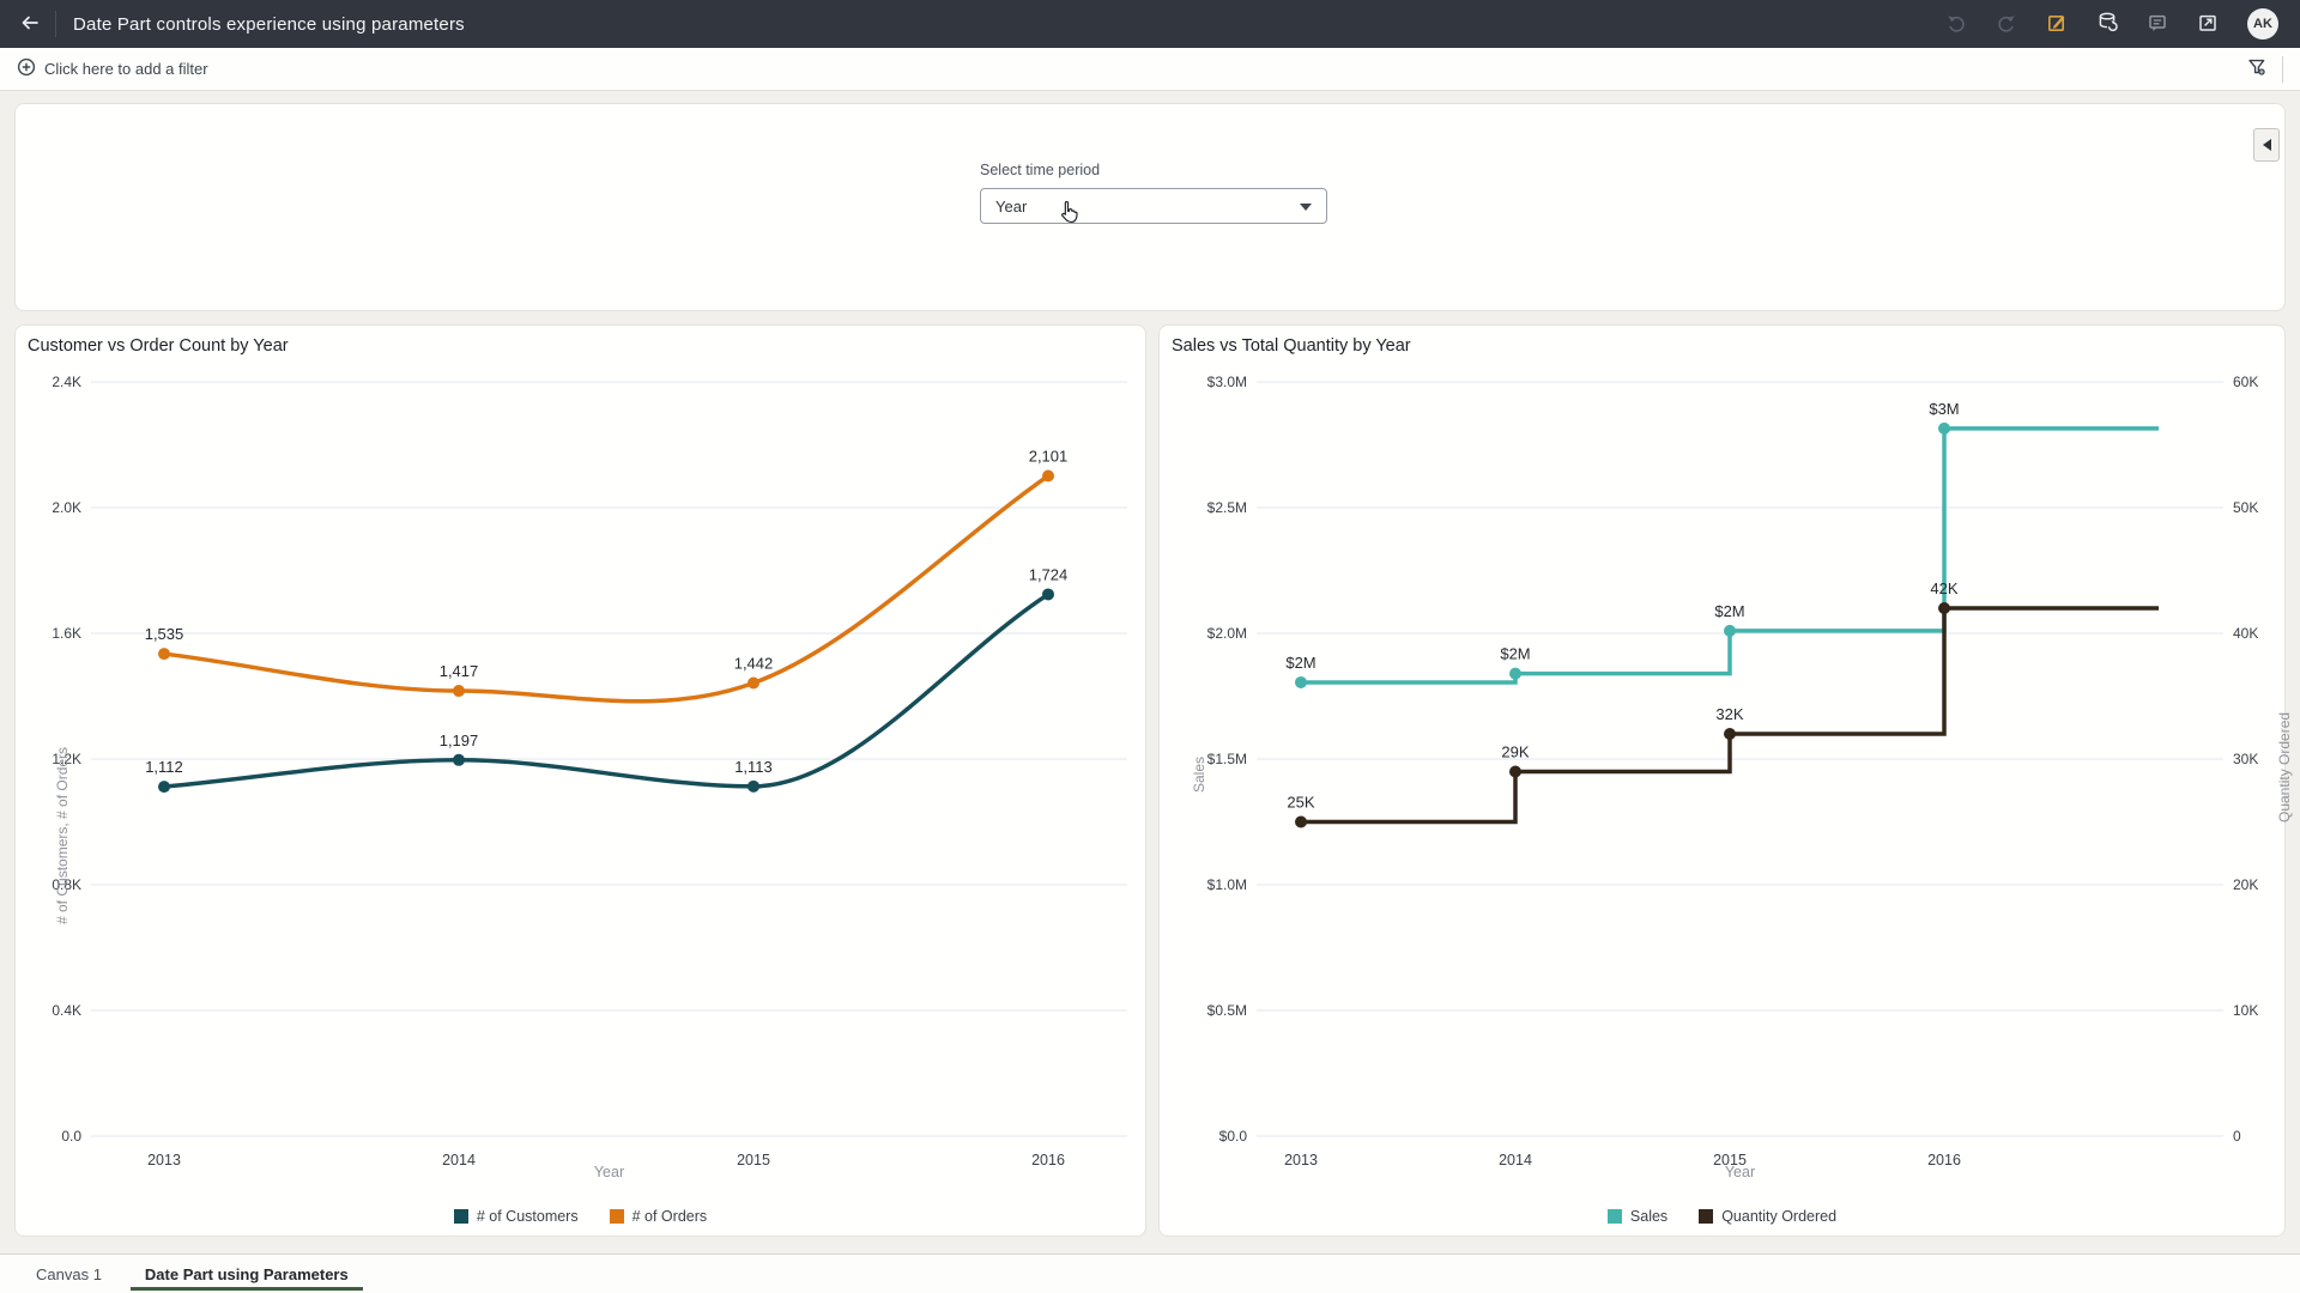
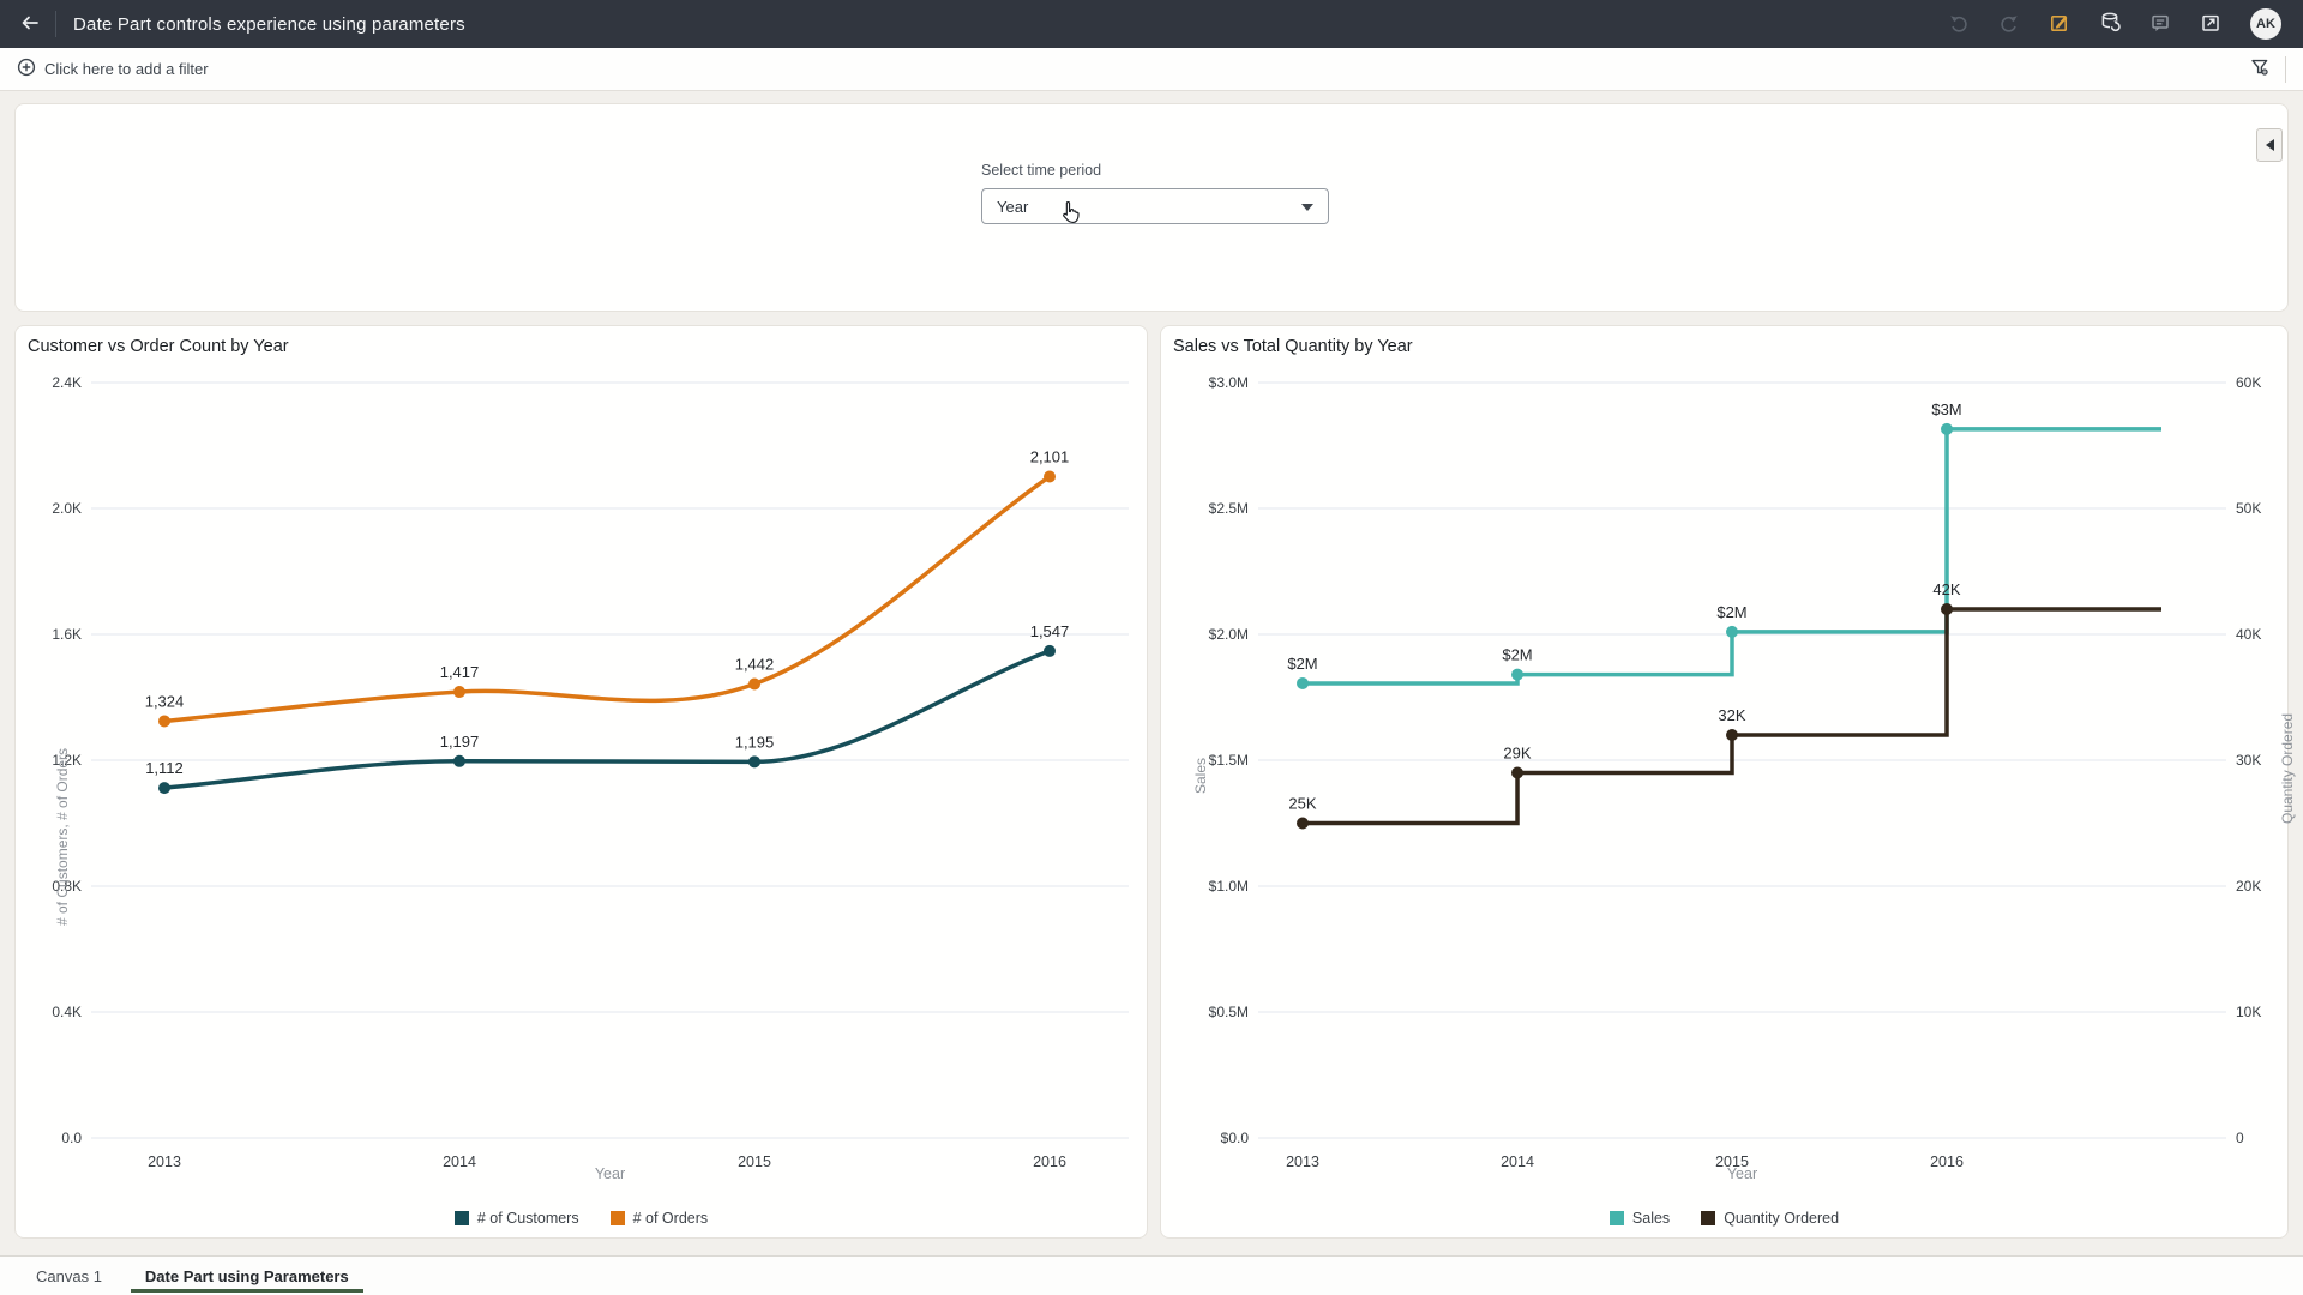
Customer vs Order Count by Year/# of Orders/2013: 1,535 -> 1,324
Customer vs Order Count by Year/# of Customers/2015: 1,113 -> 1,195
Customer vs Order Count by Year/# of Customers/2016: 1,724 -> 1,547
